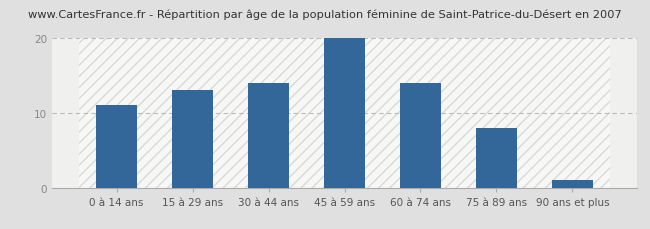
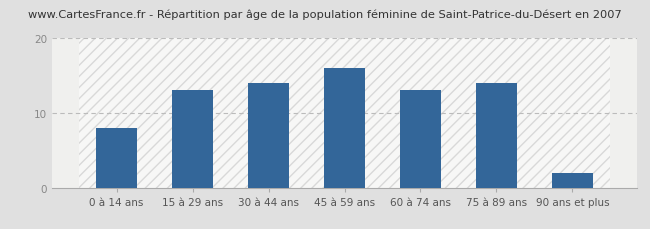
0 à 14 ans: 11 -> 8
45 à 59 ans: 20 -> 16
60 à 74 ans: 14 -> 13
75 à 89 ans: 8 -> 14
90 ans et plus: 1 -> 2
